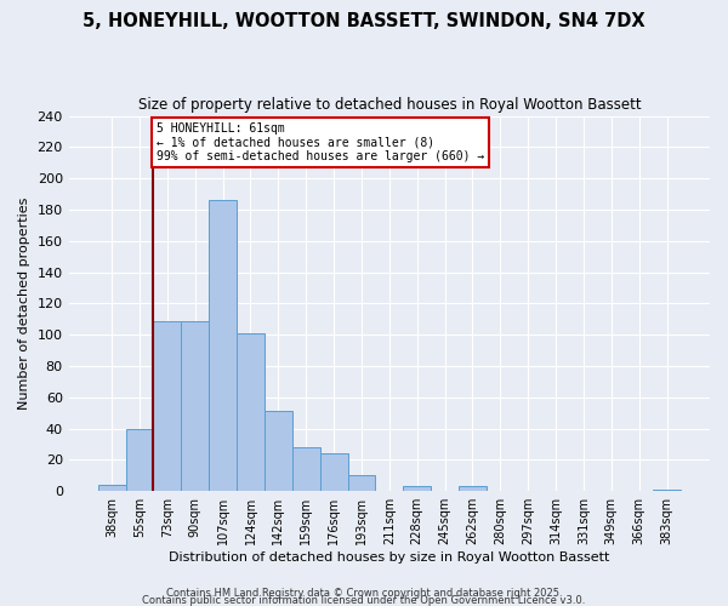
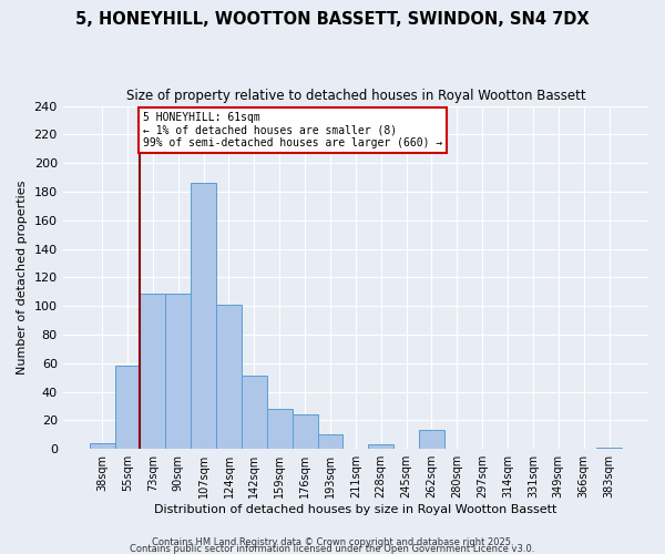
55sqm: 40 -> 58
262sqm: 3 -> 13
